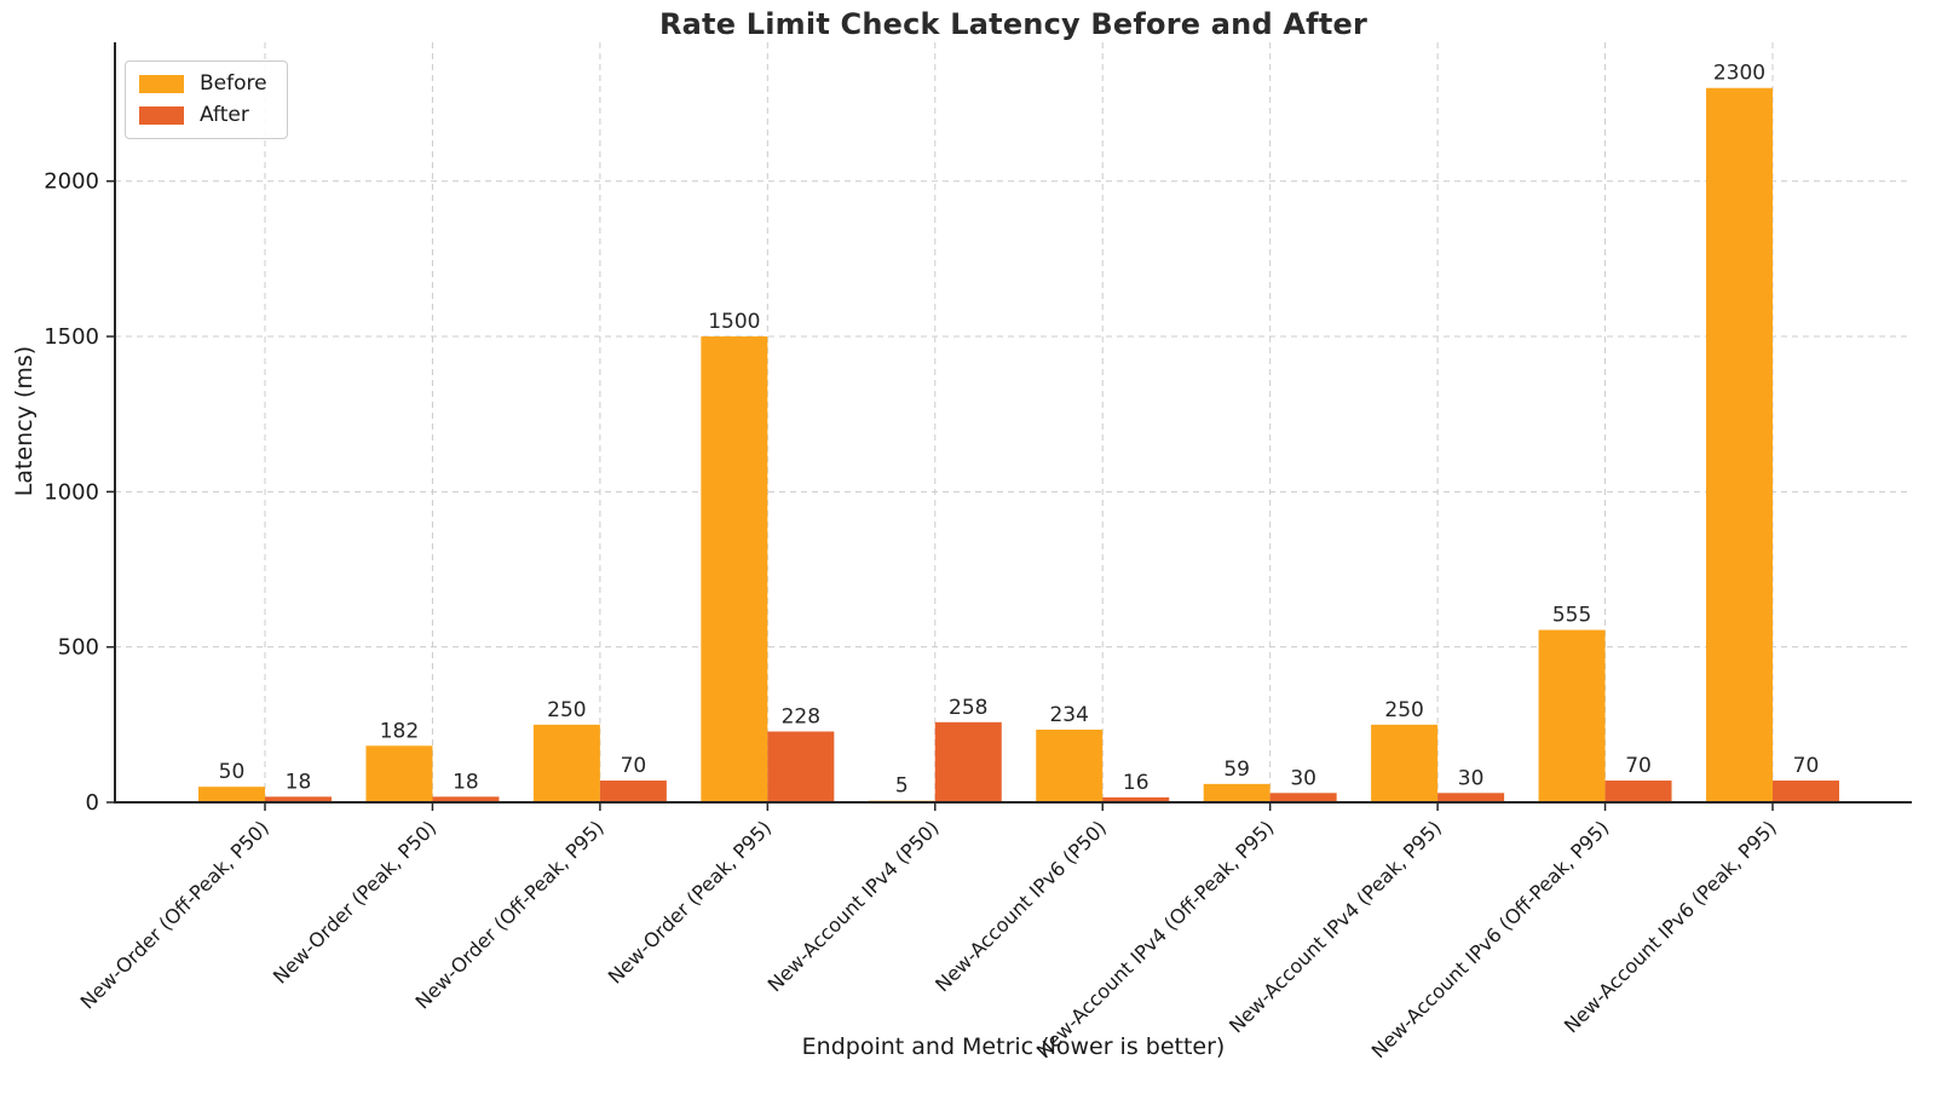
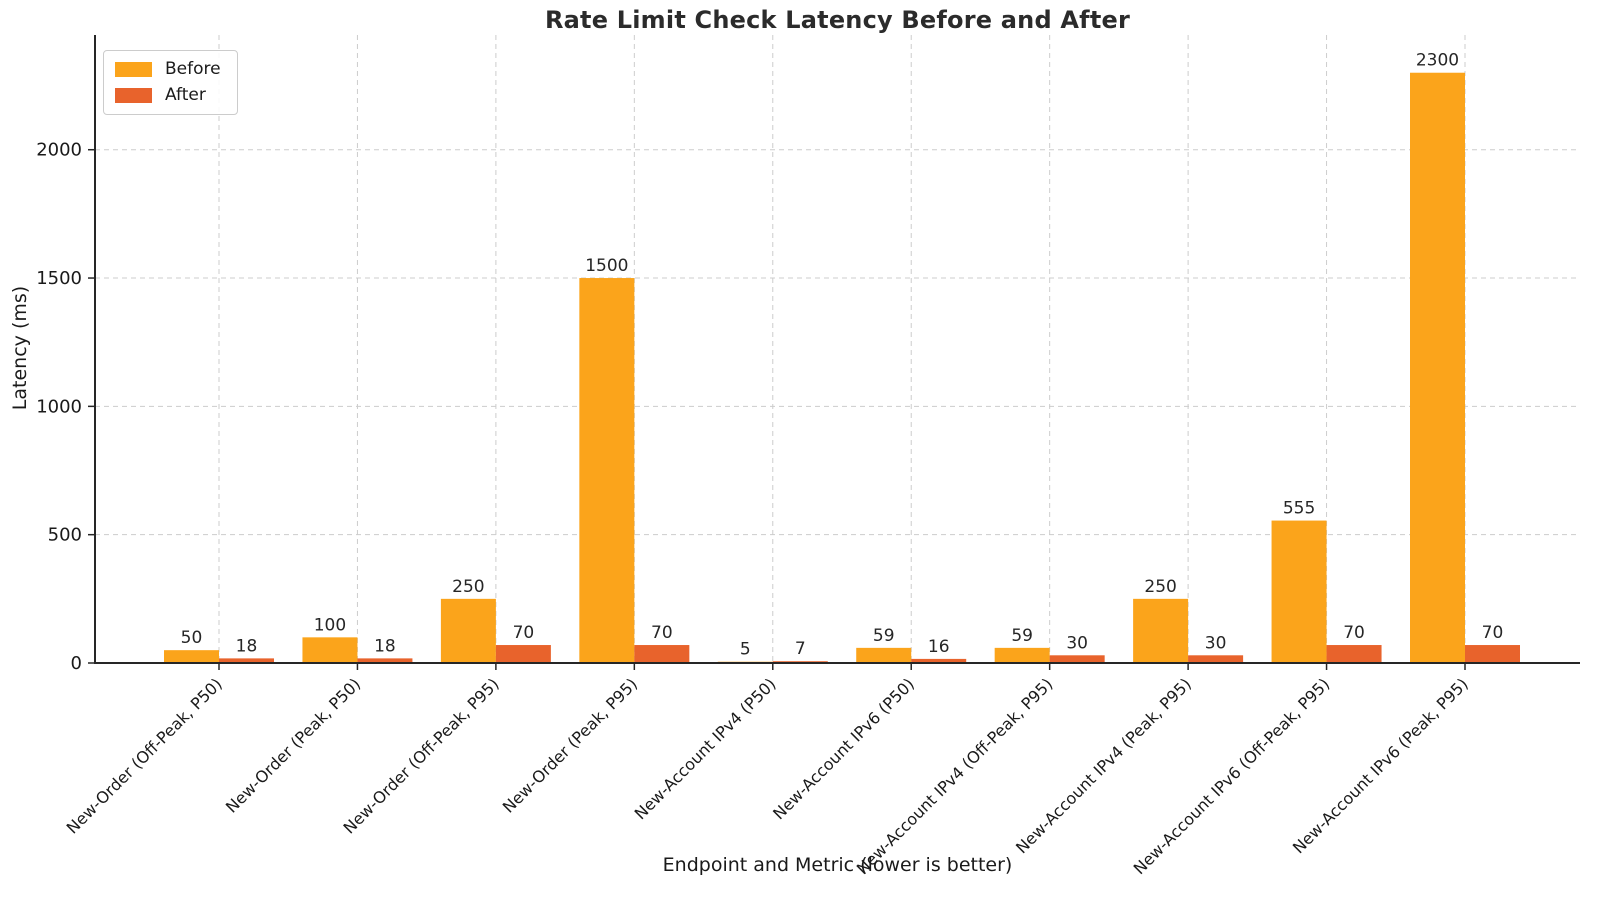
Before/New-Order (Peak, P50): 182 -> 100
After/New-Order (Peak, P95): 228 -> 70
After/New-Account IPv4 (P50): 258 -> 7
Before/New-Account IPv6 (P50): 234 -> 59
